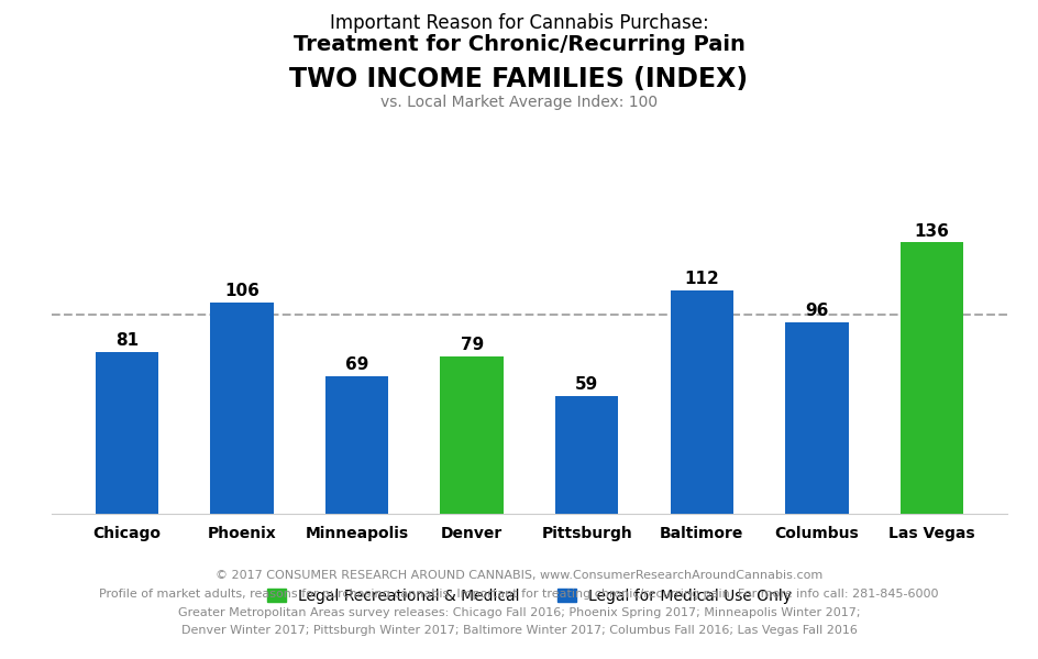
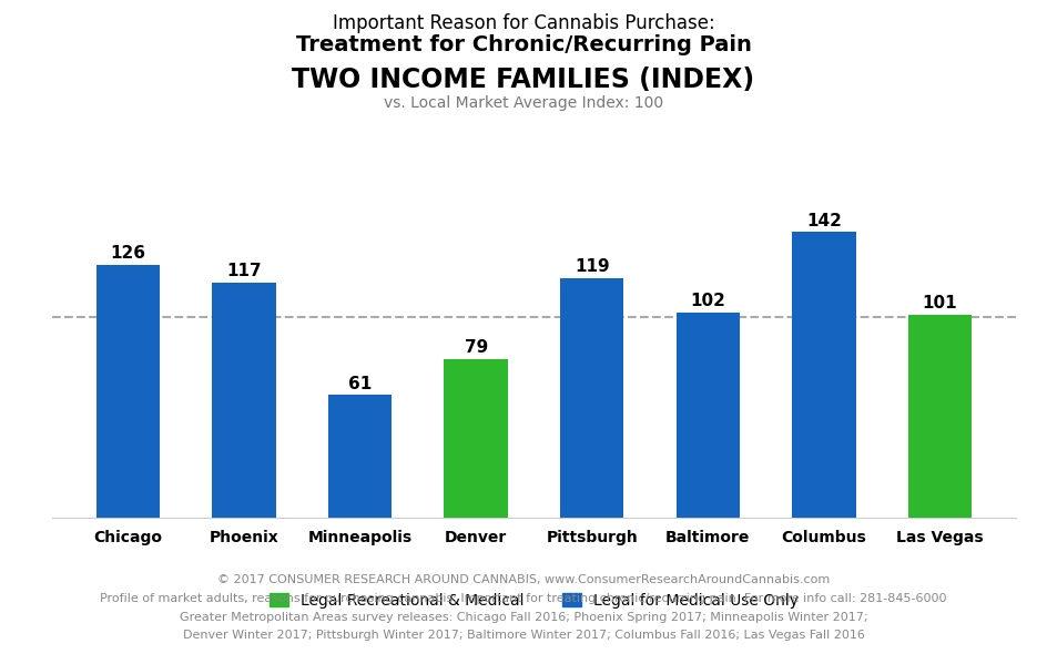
Chicago: 81 -> 126
Phoenix: 106 -> 117
Minneapolis: 69 -> 61
Pittsburgh: 59 -> 119
Baltimore: 112 -> 102
Columbus: 96 -> 142
Las Vegas: 136 -> 101
